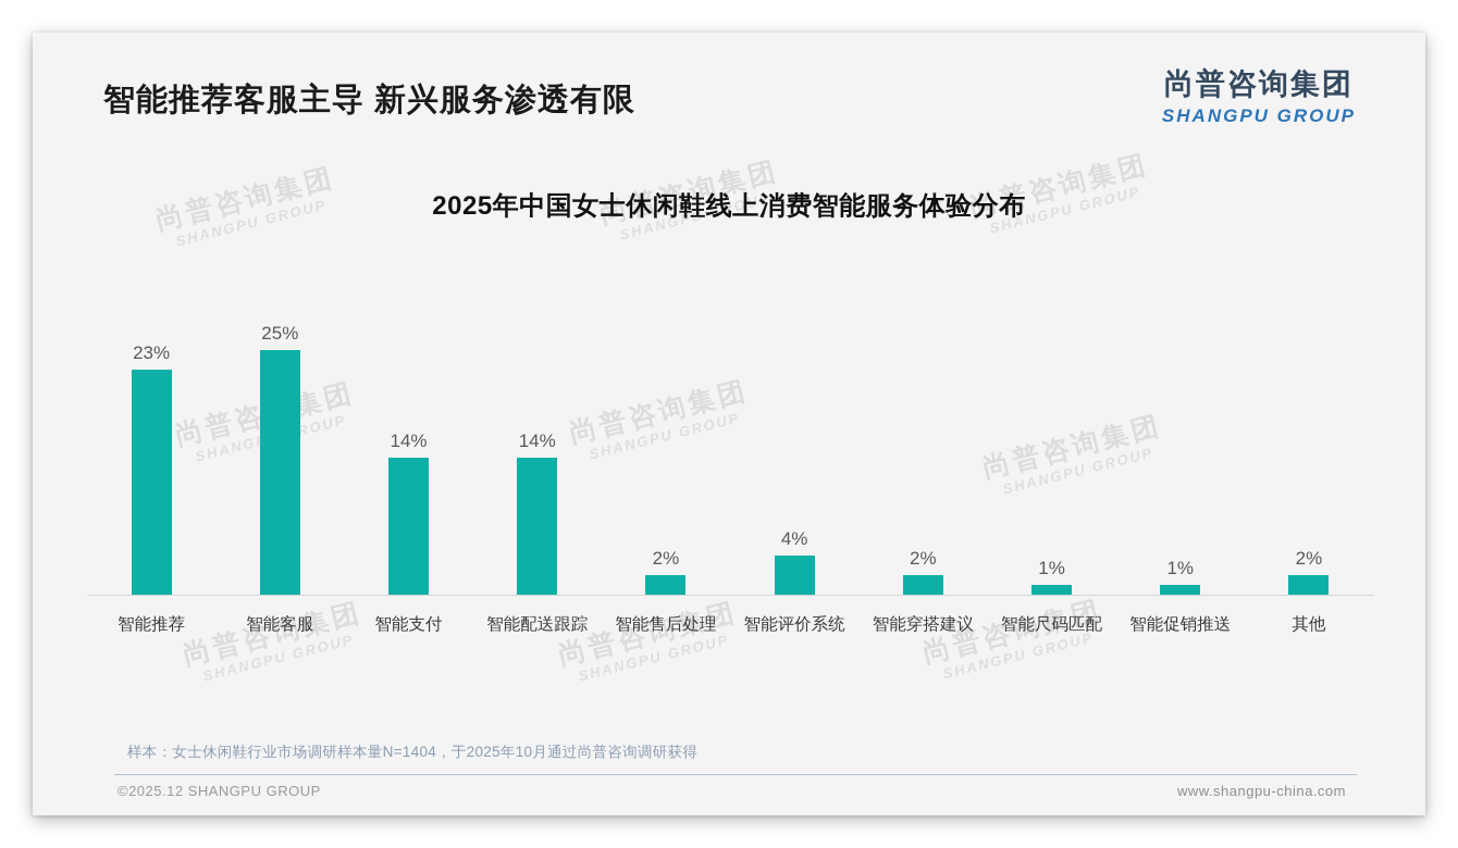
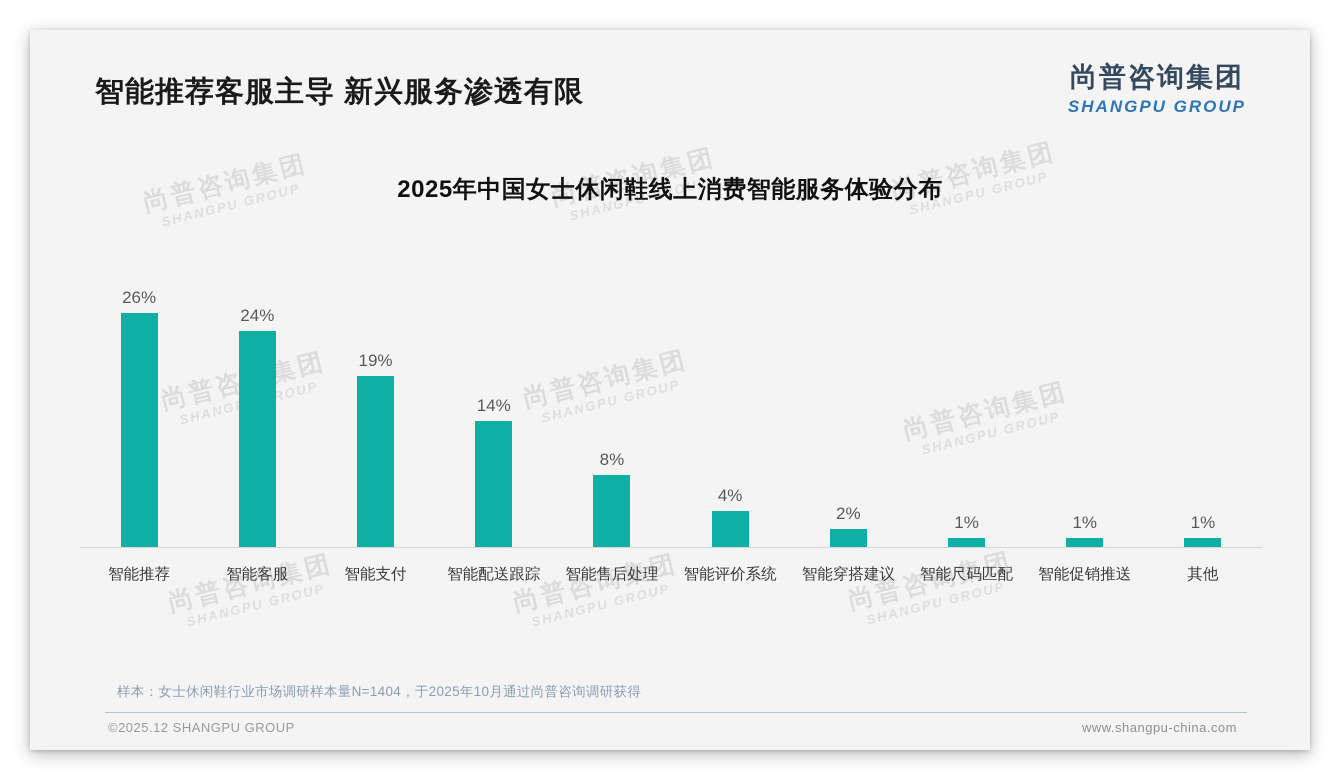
智能推荐: 23% -> 26%
智能客服: 25% -> 24%
智能支付: 14% -> 19%
智能售后处理: 2% -> 8%
其他: 2% -> 1%
